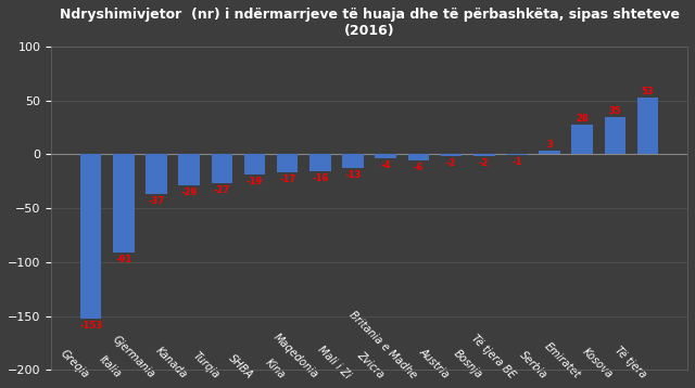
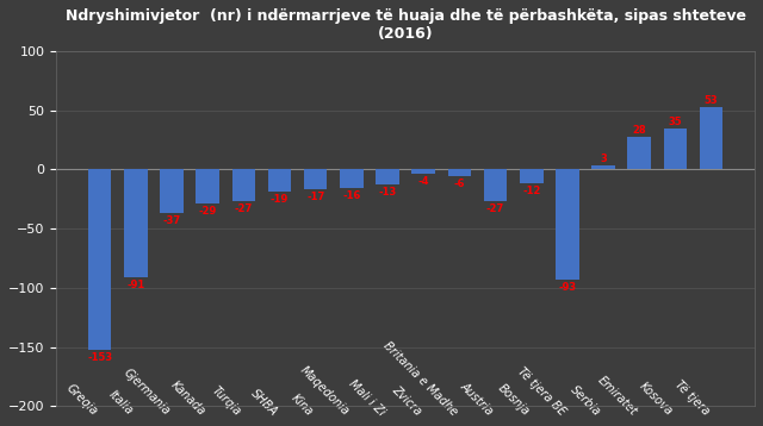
Austria: -2 -> -27
Bosnja: -2 -> -12
Të tjera BE: -1 -> -93
